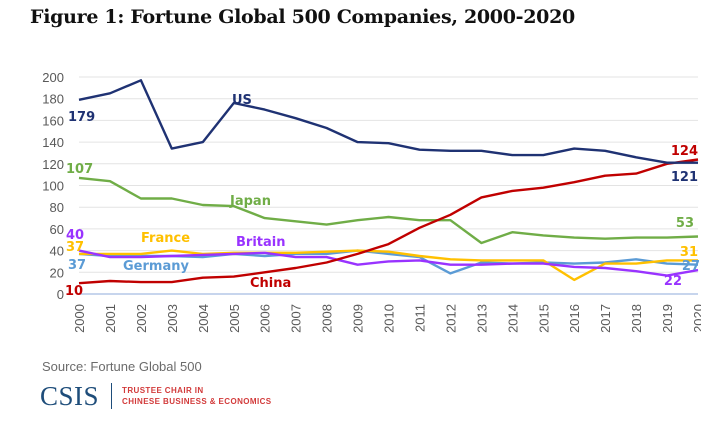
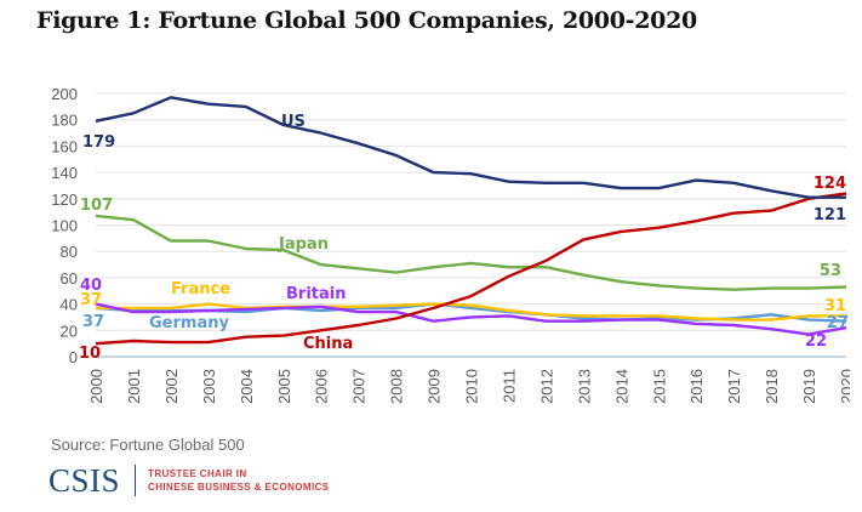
US/2003: 134 -> 192
US/2004: 140 -> 190
Germany/2012: 19 -> 32
Japan/2013: 47 -> 62
France/2016: 13 -> 29
